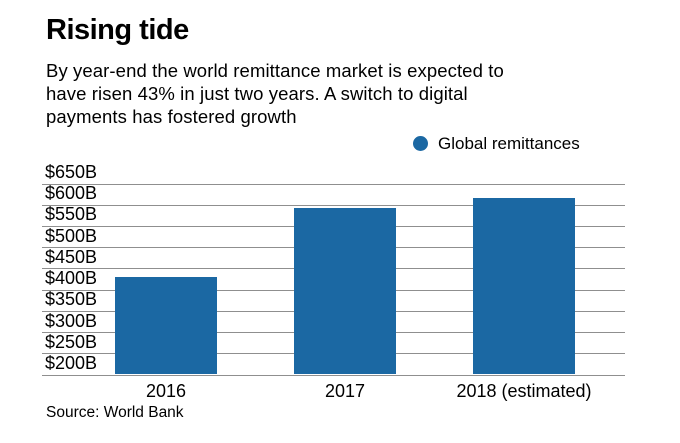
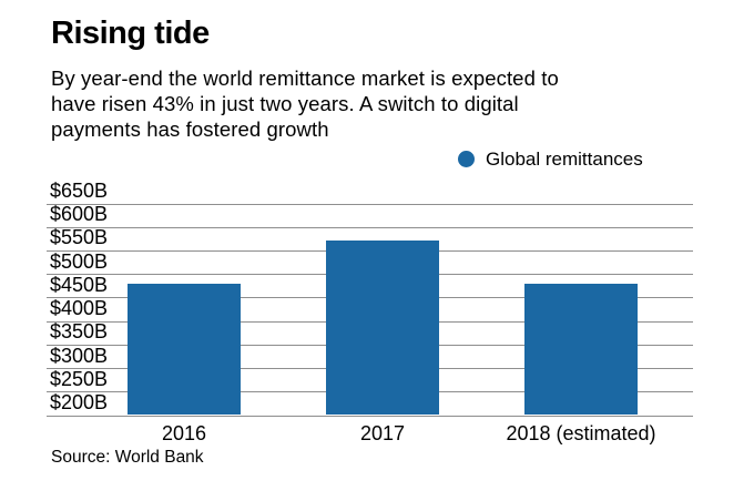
2016: $430B -> $480B
2017: $590B -> $570B
2018 (estimated): $620B -> $480B
